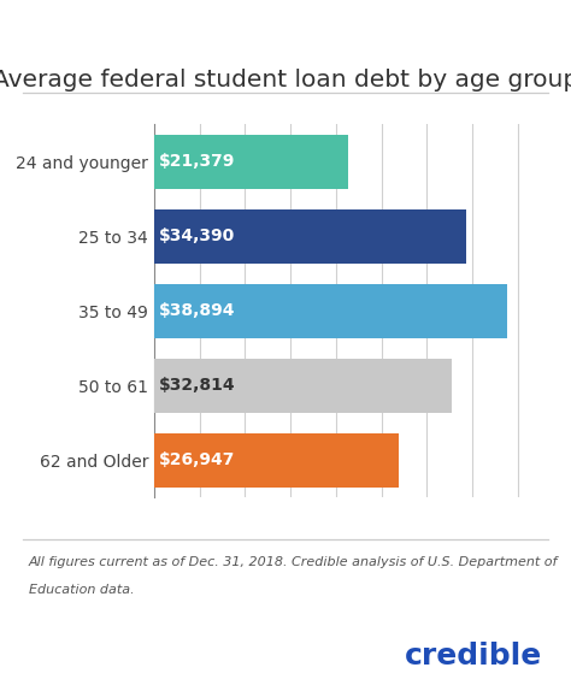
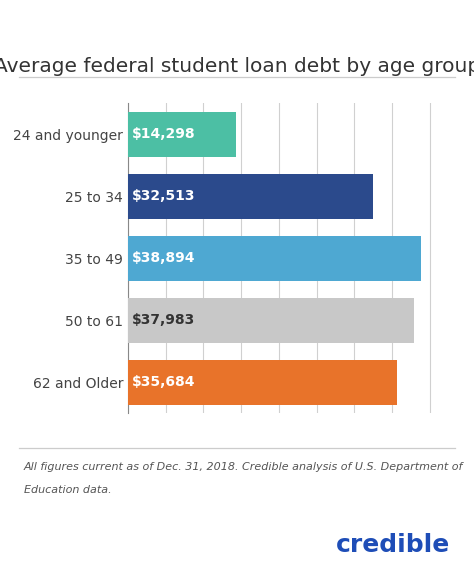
24 and younger: $21,379 -> $14,298
25 to 34: $34,390 -> $32,513
50 to 61: $32,814 -> $37,983
62 and Older: $26,947 -> $35,684
